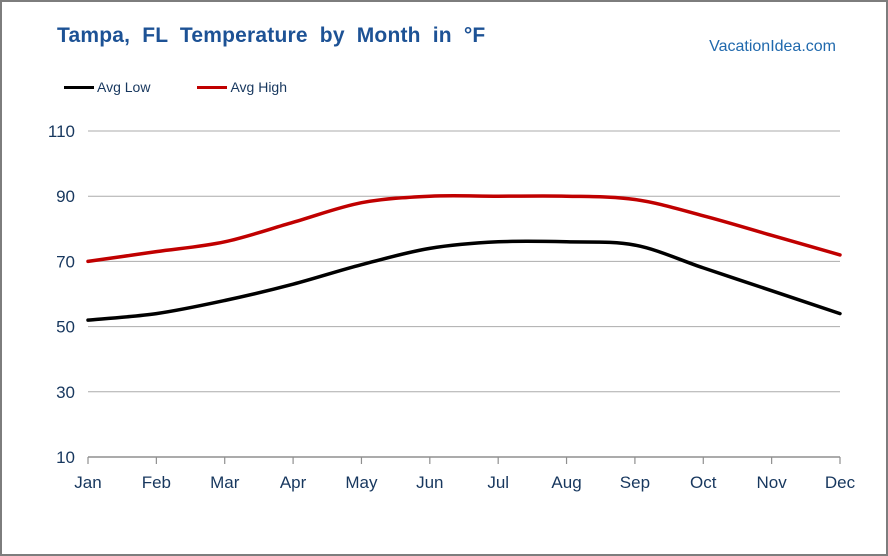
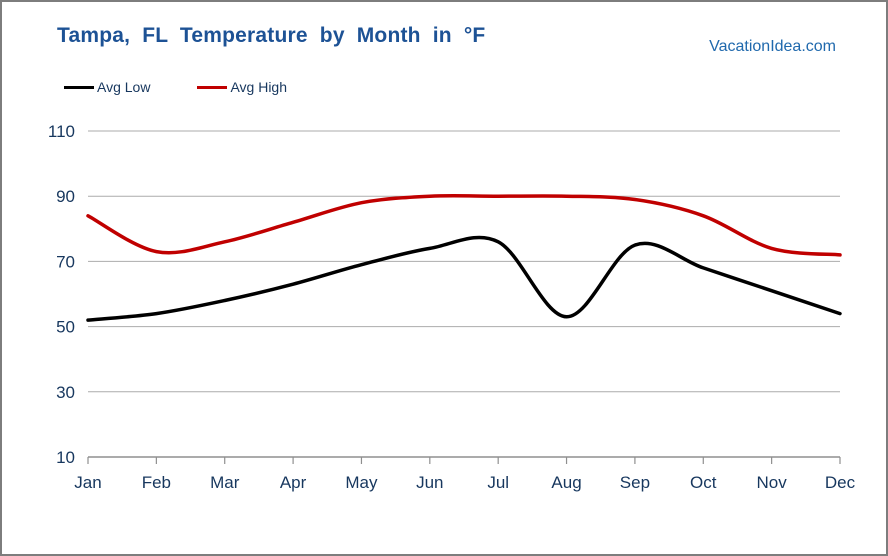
Avg High/Jan: 70 -> 84
Avg Low/Aug: 76 -> 53
Avg High/Nov: 78 -> 74
